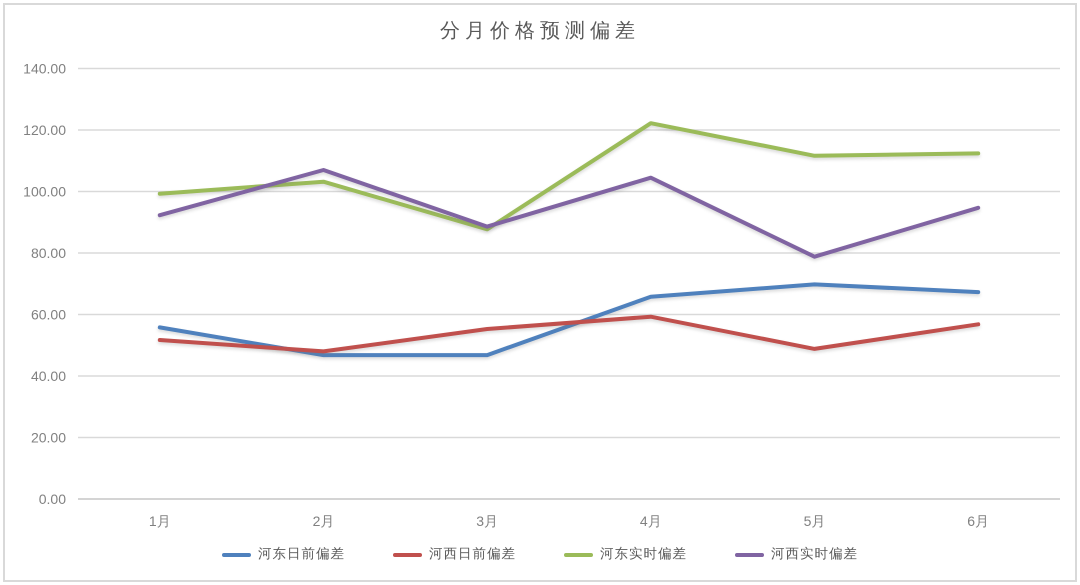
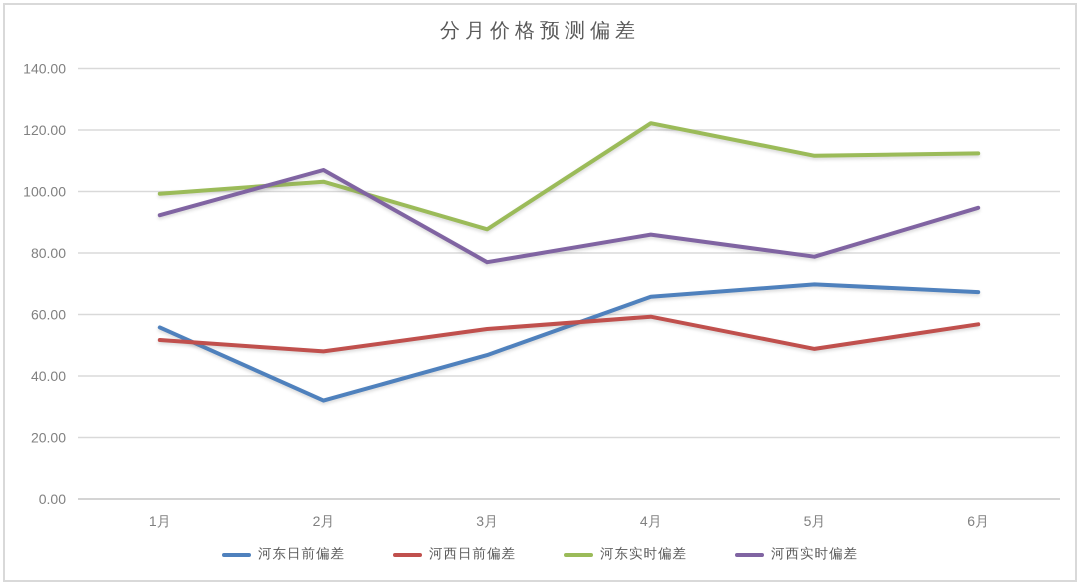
河东日前偏差/2月: 47 -> 32
河西实时偏差/3月: 89 -> 77
河西实时偏差/4月: 104 -> 86
